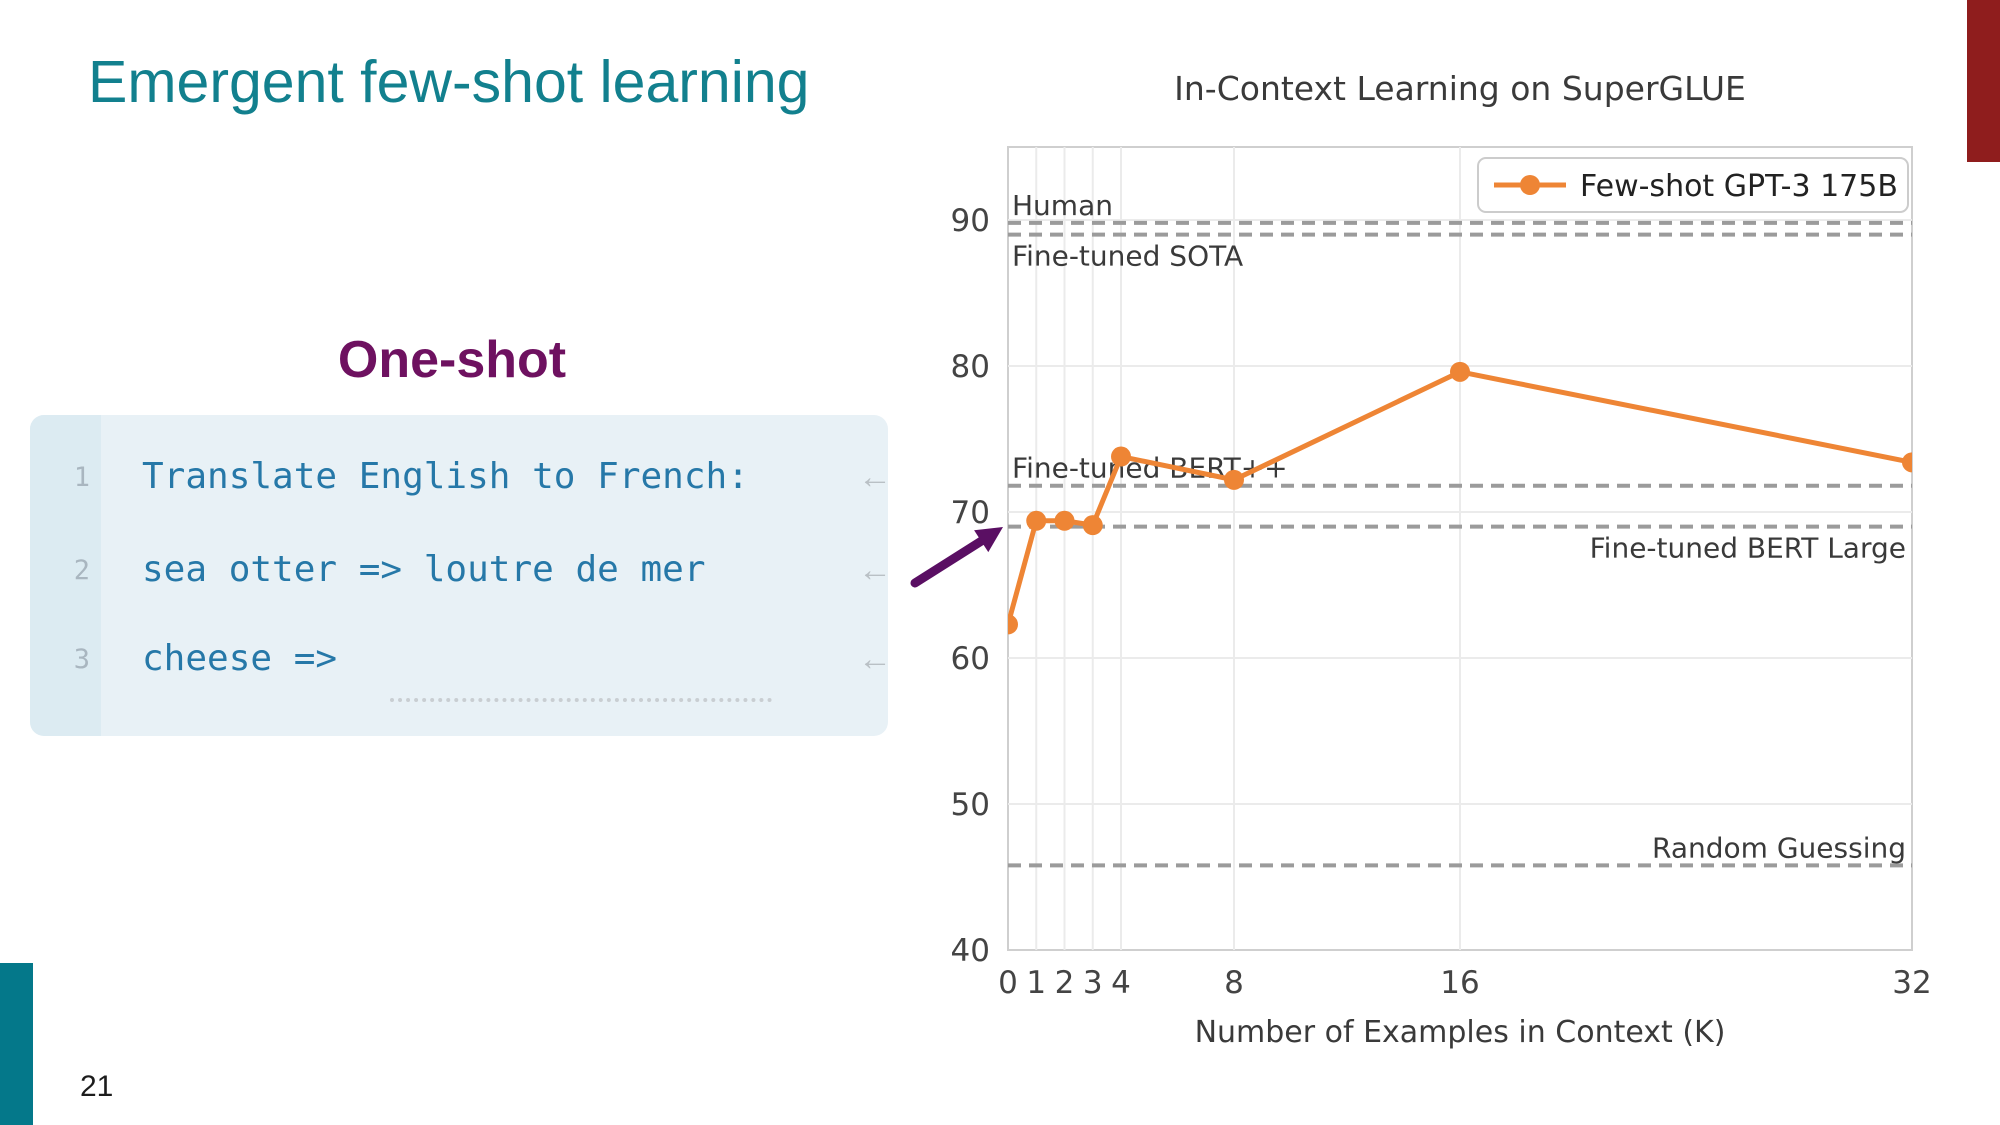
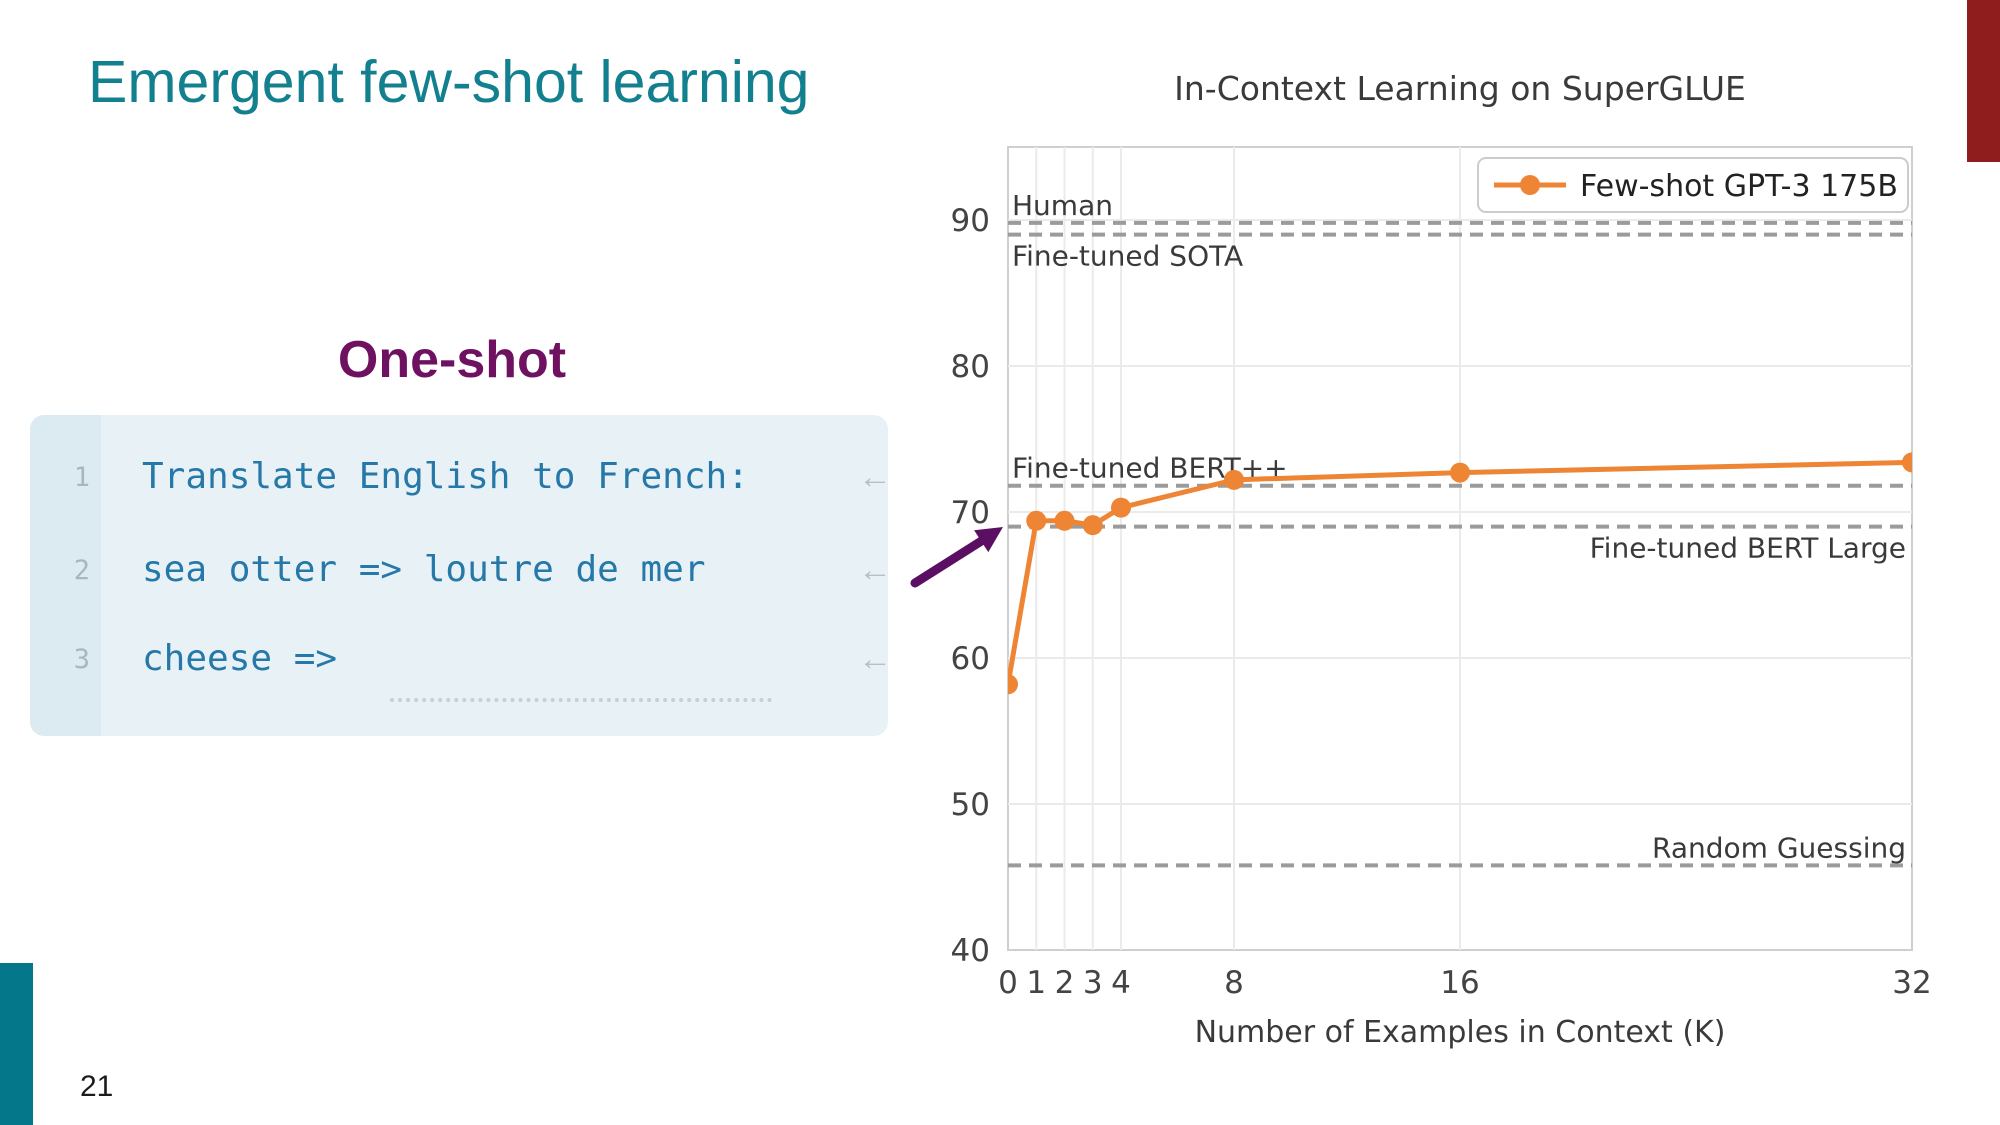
0: 62.3 -> 58.2
4: 73.8 -> 70.3
16: 79.6 -> 72.7
